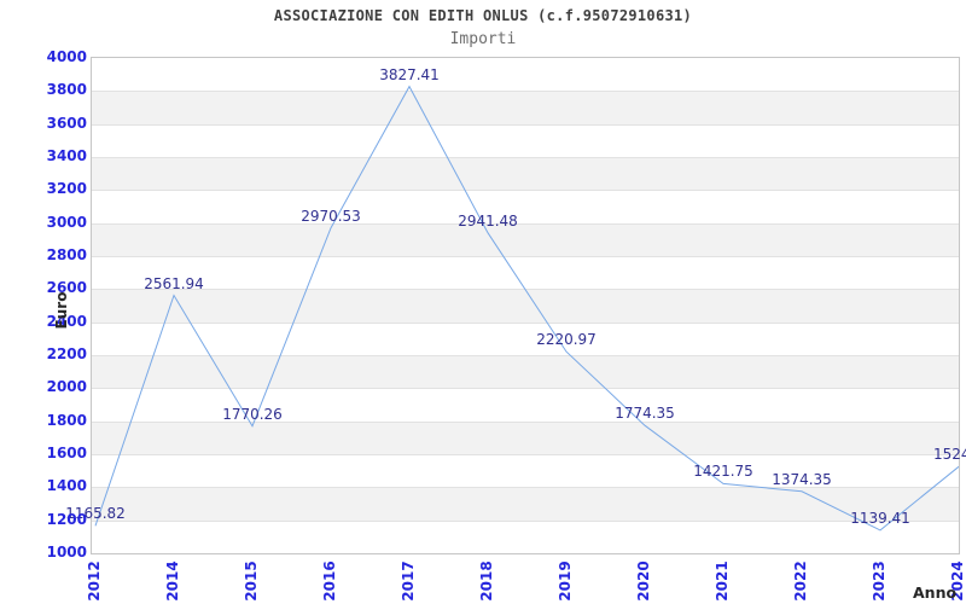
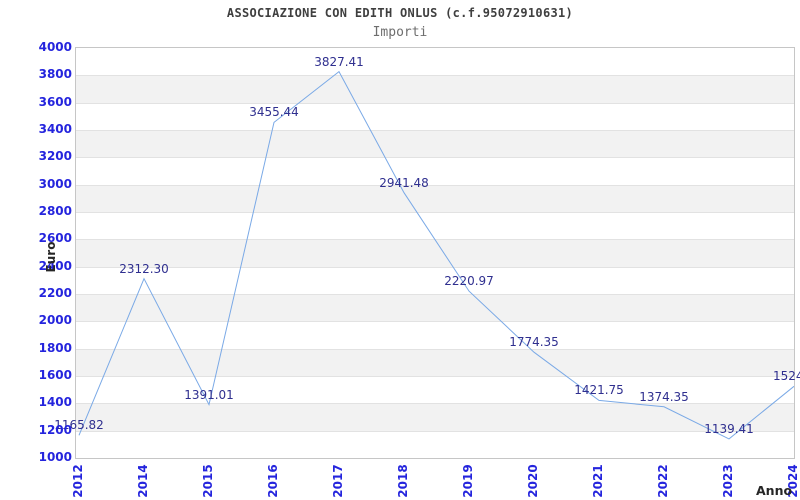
2014: 2561.94 -> 2312.30
2015: 1770.26 -> 1391.01
2016: 2970.53 -> 3455.44
